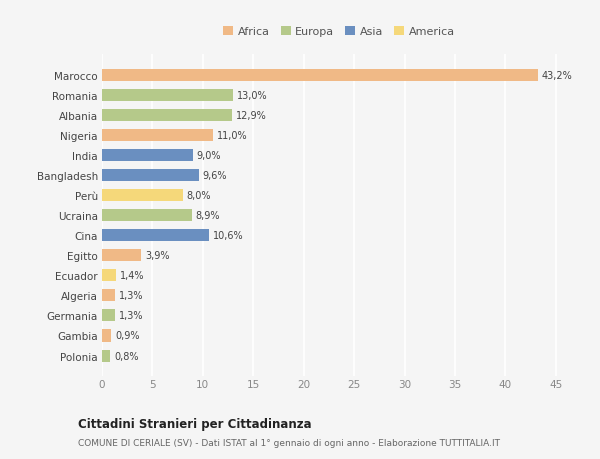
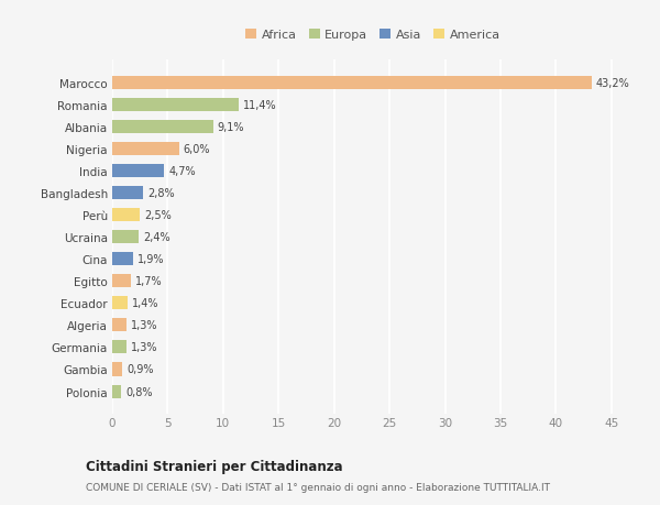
Romania: 13,0% -> 11,4%
Albania: 12,9% -> 9,1%
Nigeria: 11,0% -> 6,0%
India: 9,0% -> 4,7%
Bangladesh: 9,6% -> 2,8%
Perù: 8,0% -> 2,5%
Ucraina: 8,9% -> 2,4%
Cina: 10,6% -> 1,9%
Egitto: 3,9% -> 1,7%
